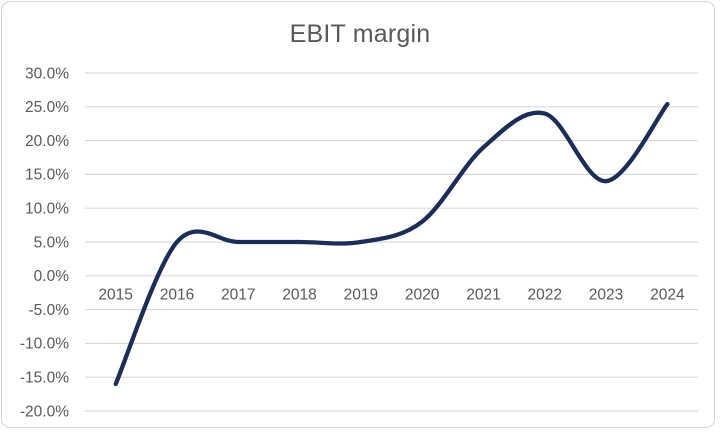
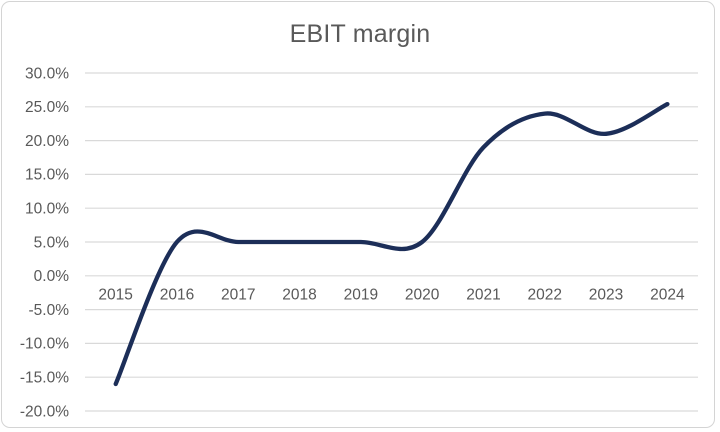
2020: 8% -> 5%
2023: 14% -> 21%
